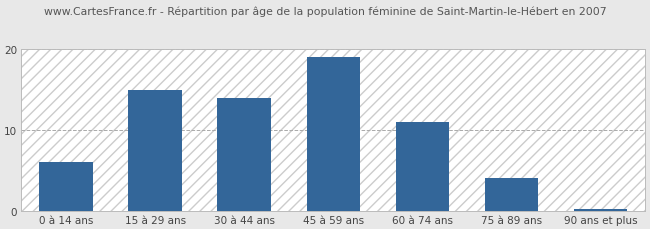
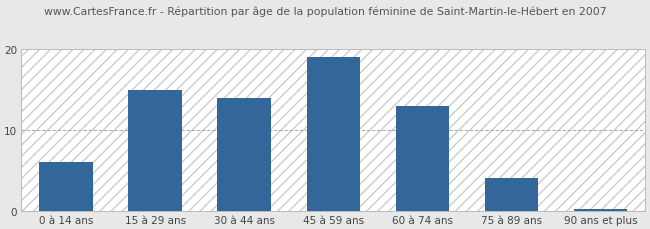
60 à 74 ans: 11.0 -> 13.0
